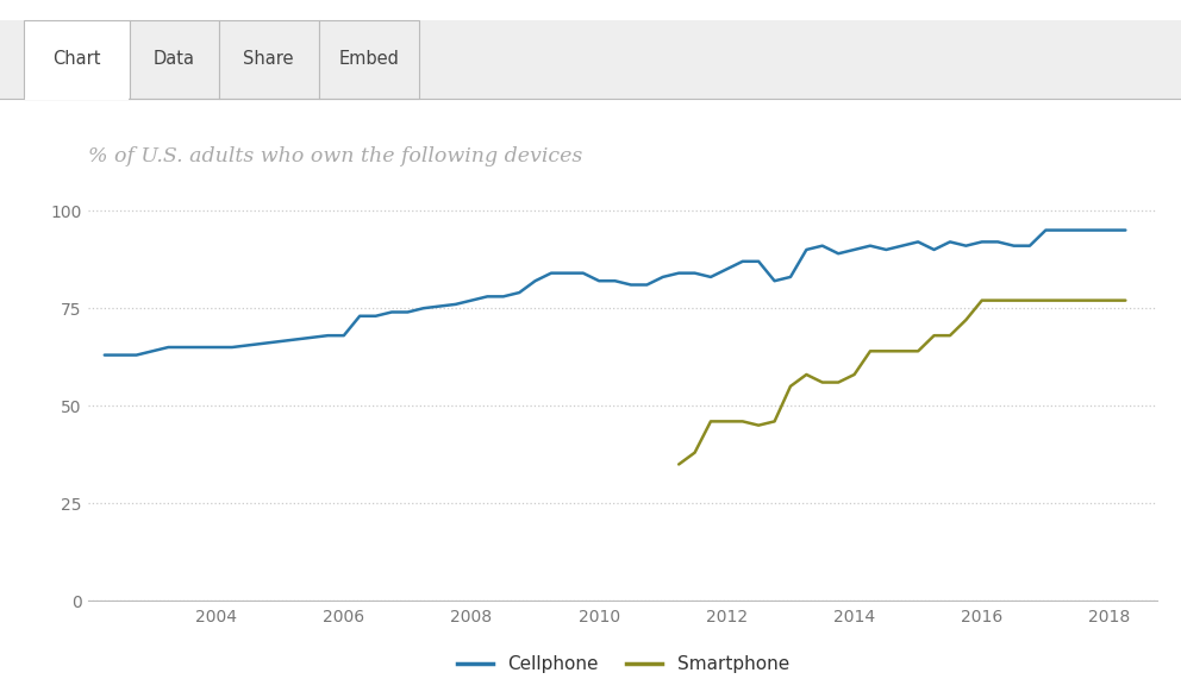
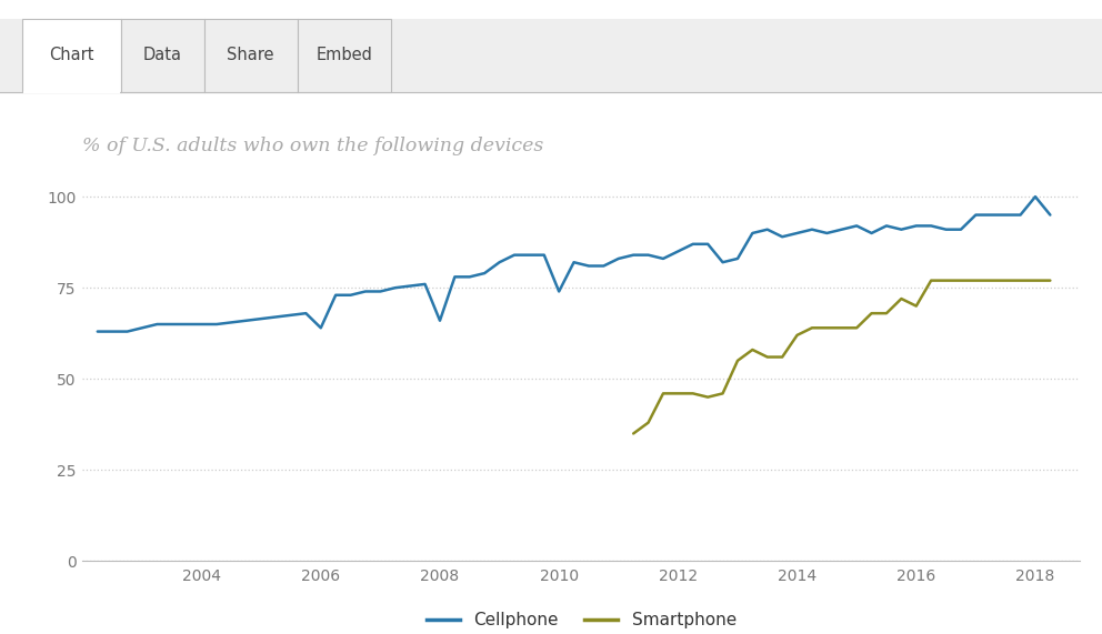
Cellphone/2006: 68 -> 64
Cellphone/2008: 77 -> 66
Cellphone/2010: 82 -> 74
Smartphone/2014: 58 -> 62
Smartphone/2016: 77 -> 70
Cellphone/2018: 95 -> 100
